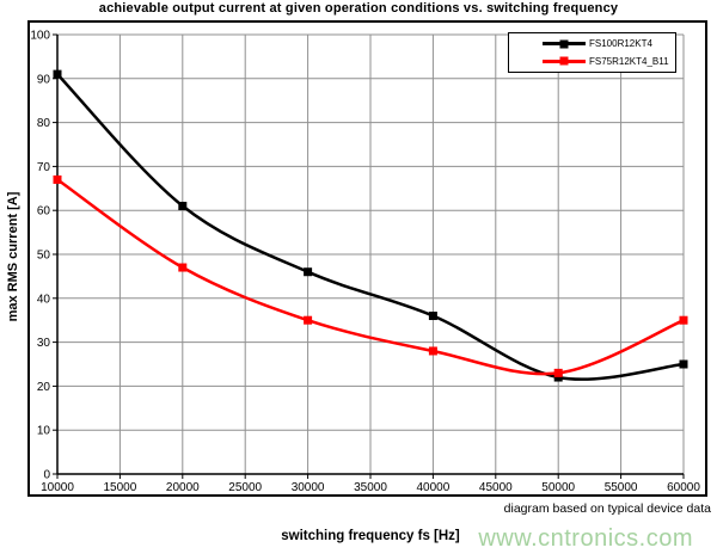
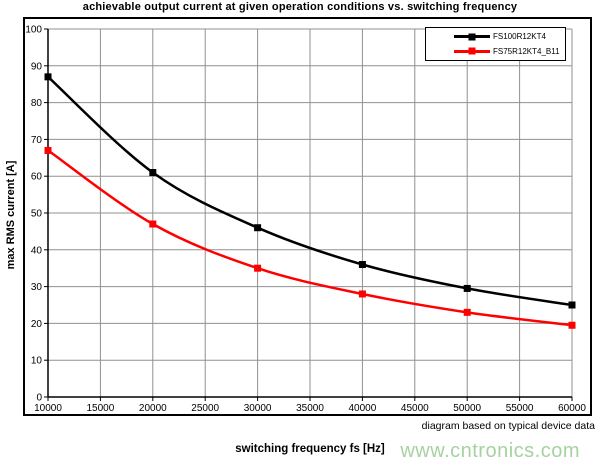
FS100R12KT4/10000: 91 -> 87
FS100R12KT4/50000: 22 -> 30
FS75R12KT4_B11/60000: 35 -> 20
